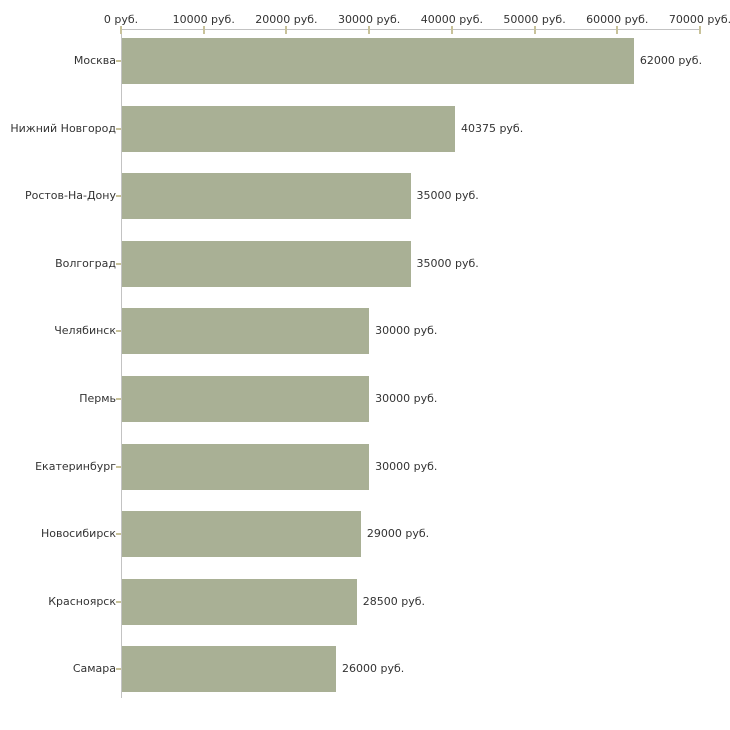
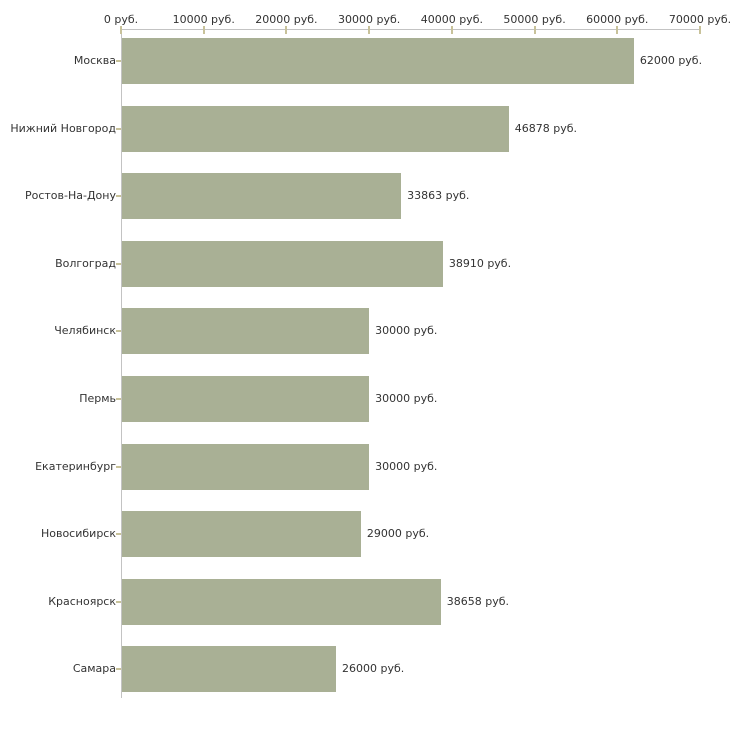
Нижний Новгород: 40375 -> 46878
Ростов-На-Дону: 35000 -> 33863
Волгоград: 35000 -> 38910
Красноярск: 28500 -> 38658
